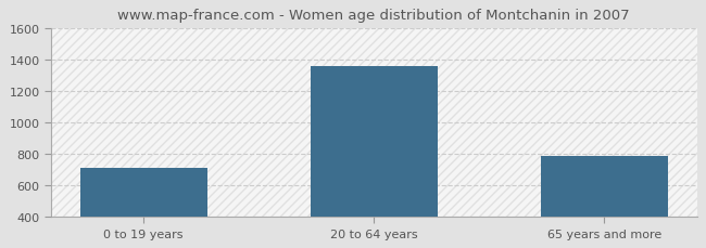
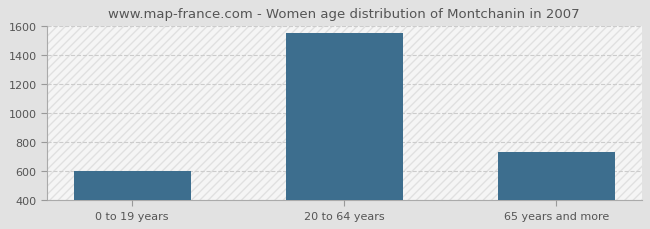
0 to 19 years: 710 -> 600
20 to 64 years: 1360 -> 1550
65 years and more: 790 -> 740
